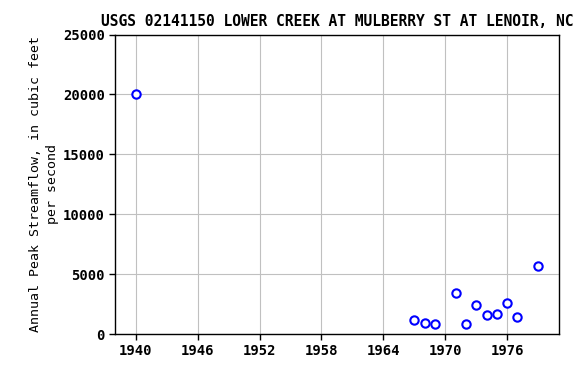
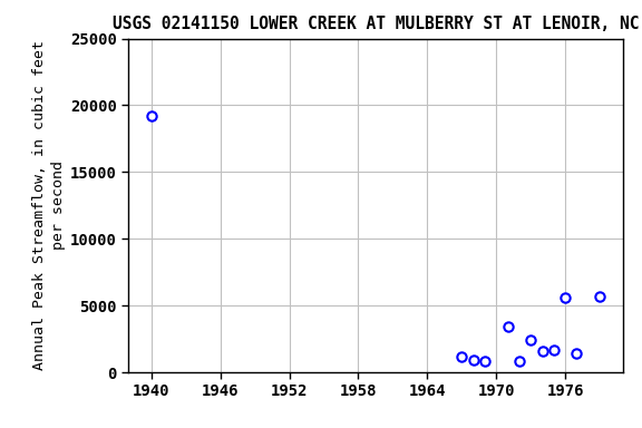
1940: 20000 -> 19200
1976: 2600 -> 5600
